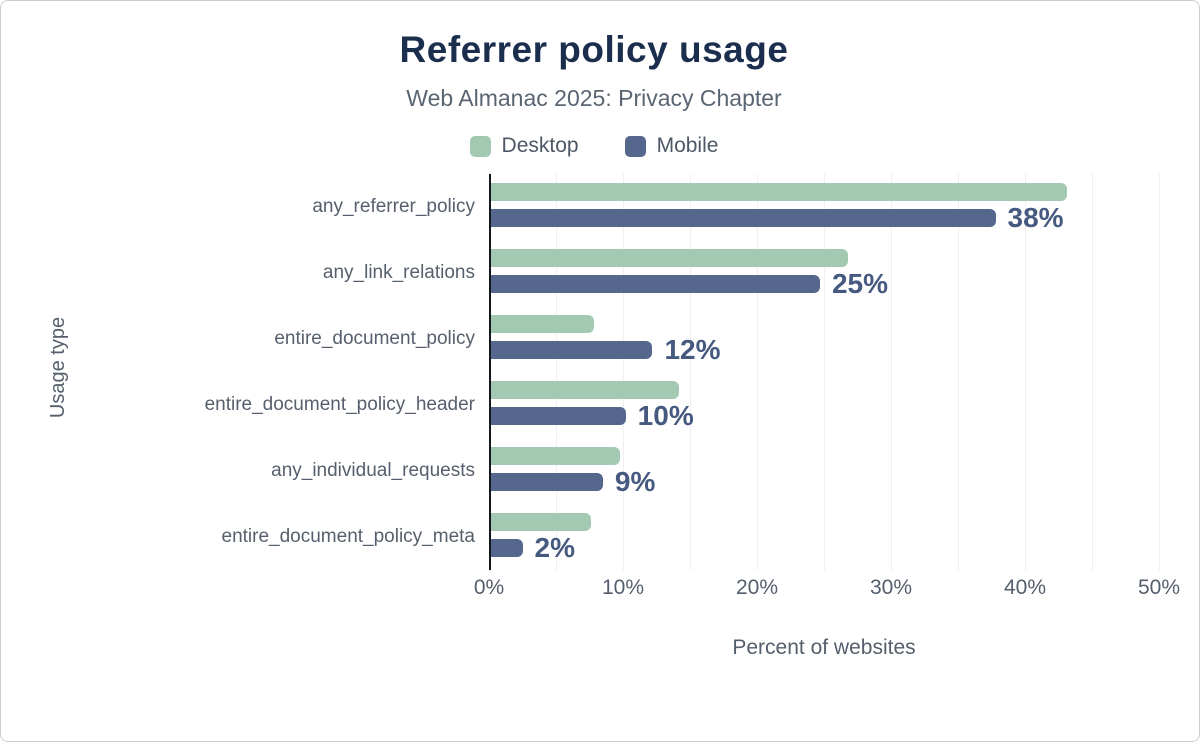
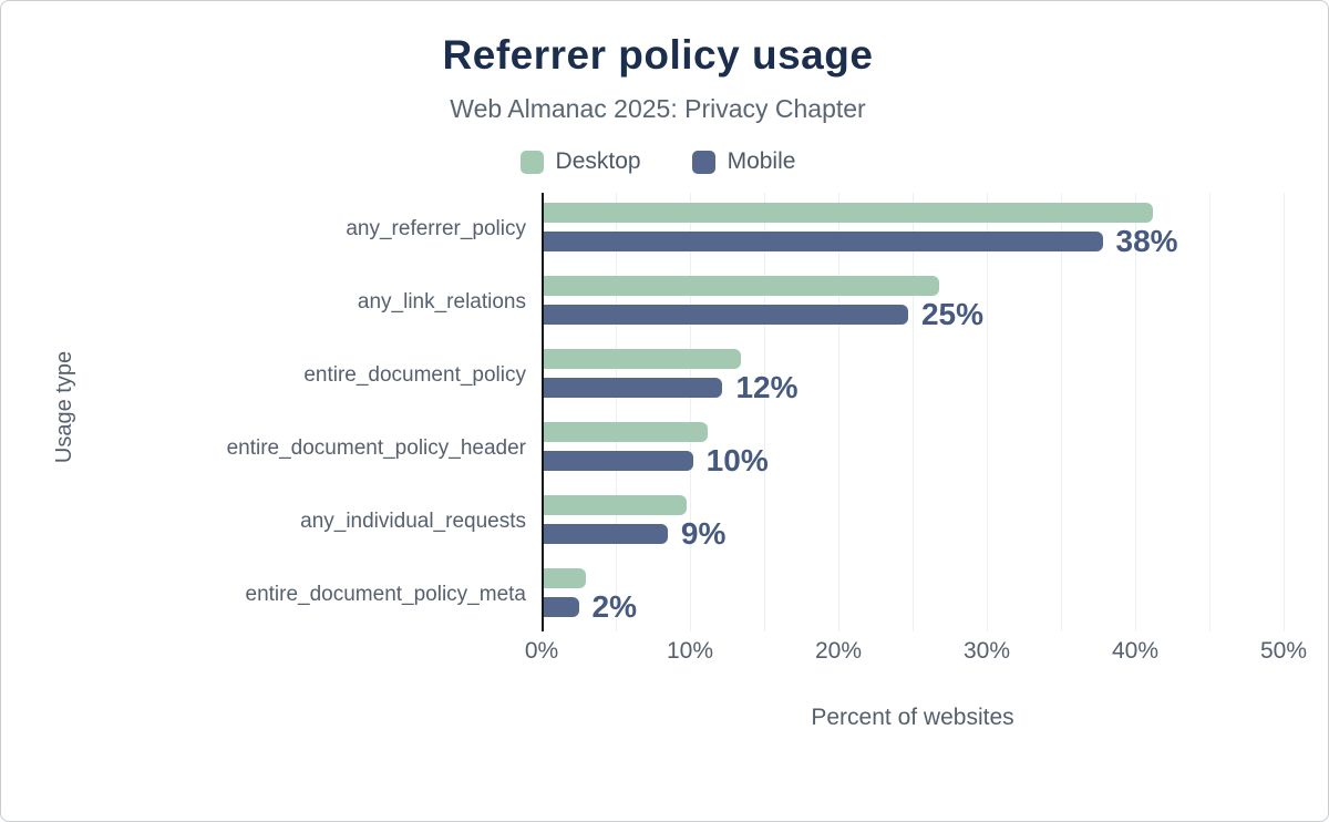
Desktop/any_referrer_policy: 43.1% -> 41.2%
Desktop/entire_document_policy: 7.8% -> 13.4%
Desktop/entire_document_policy_header: 14.2% -> 11.2%
Desktop/entire_document_policy_meta: 7.6% -> 3.0%
